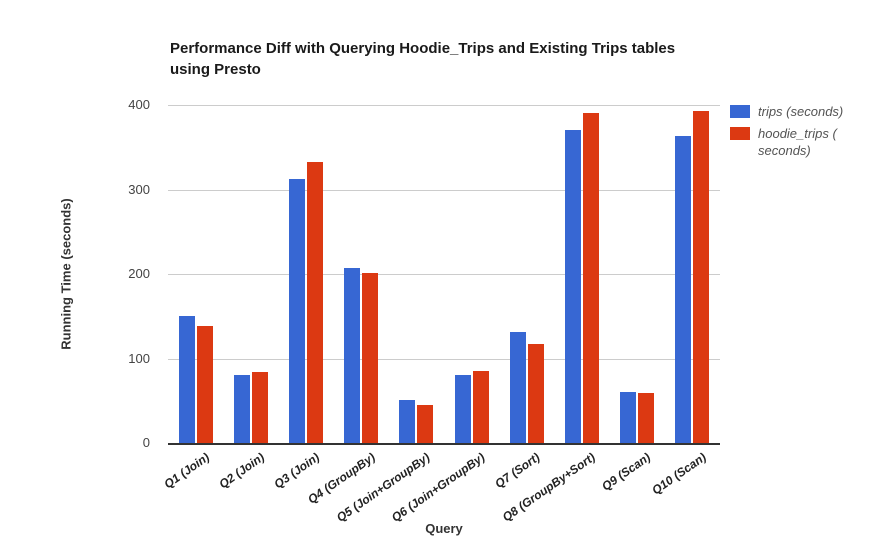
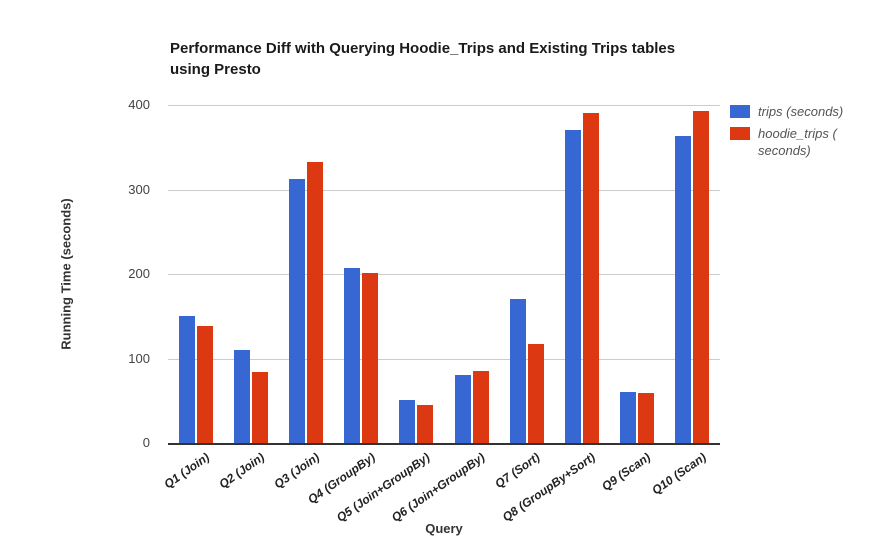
trips (seconds)/Q2 (Join): 80 -> 110
trips (seconds)/Q7 (Sort): 130 -> 170
